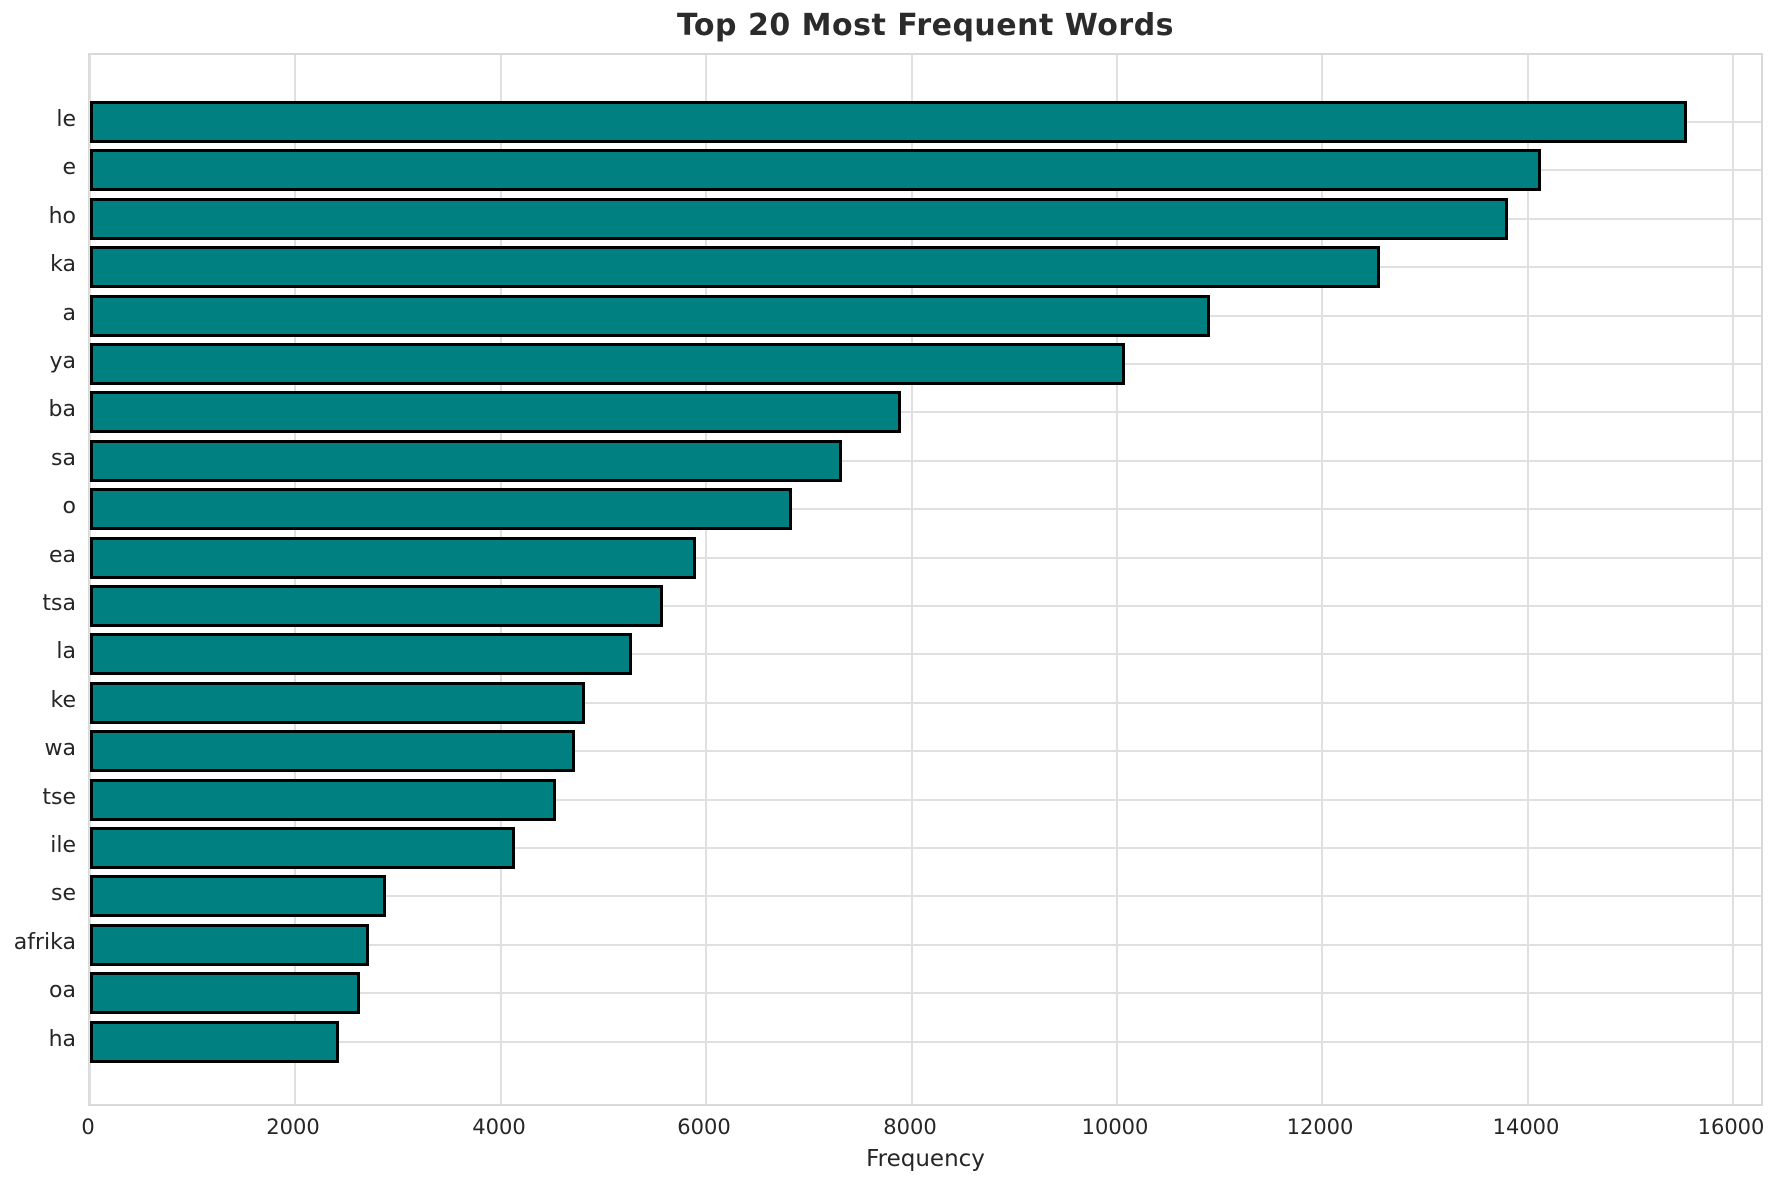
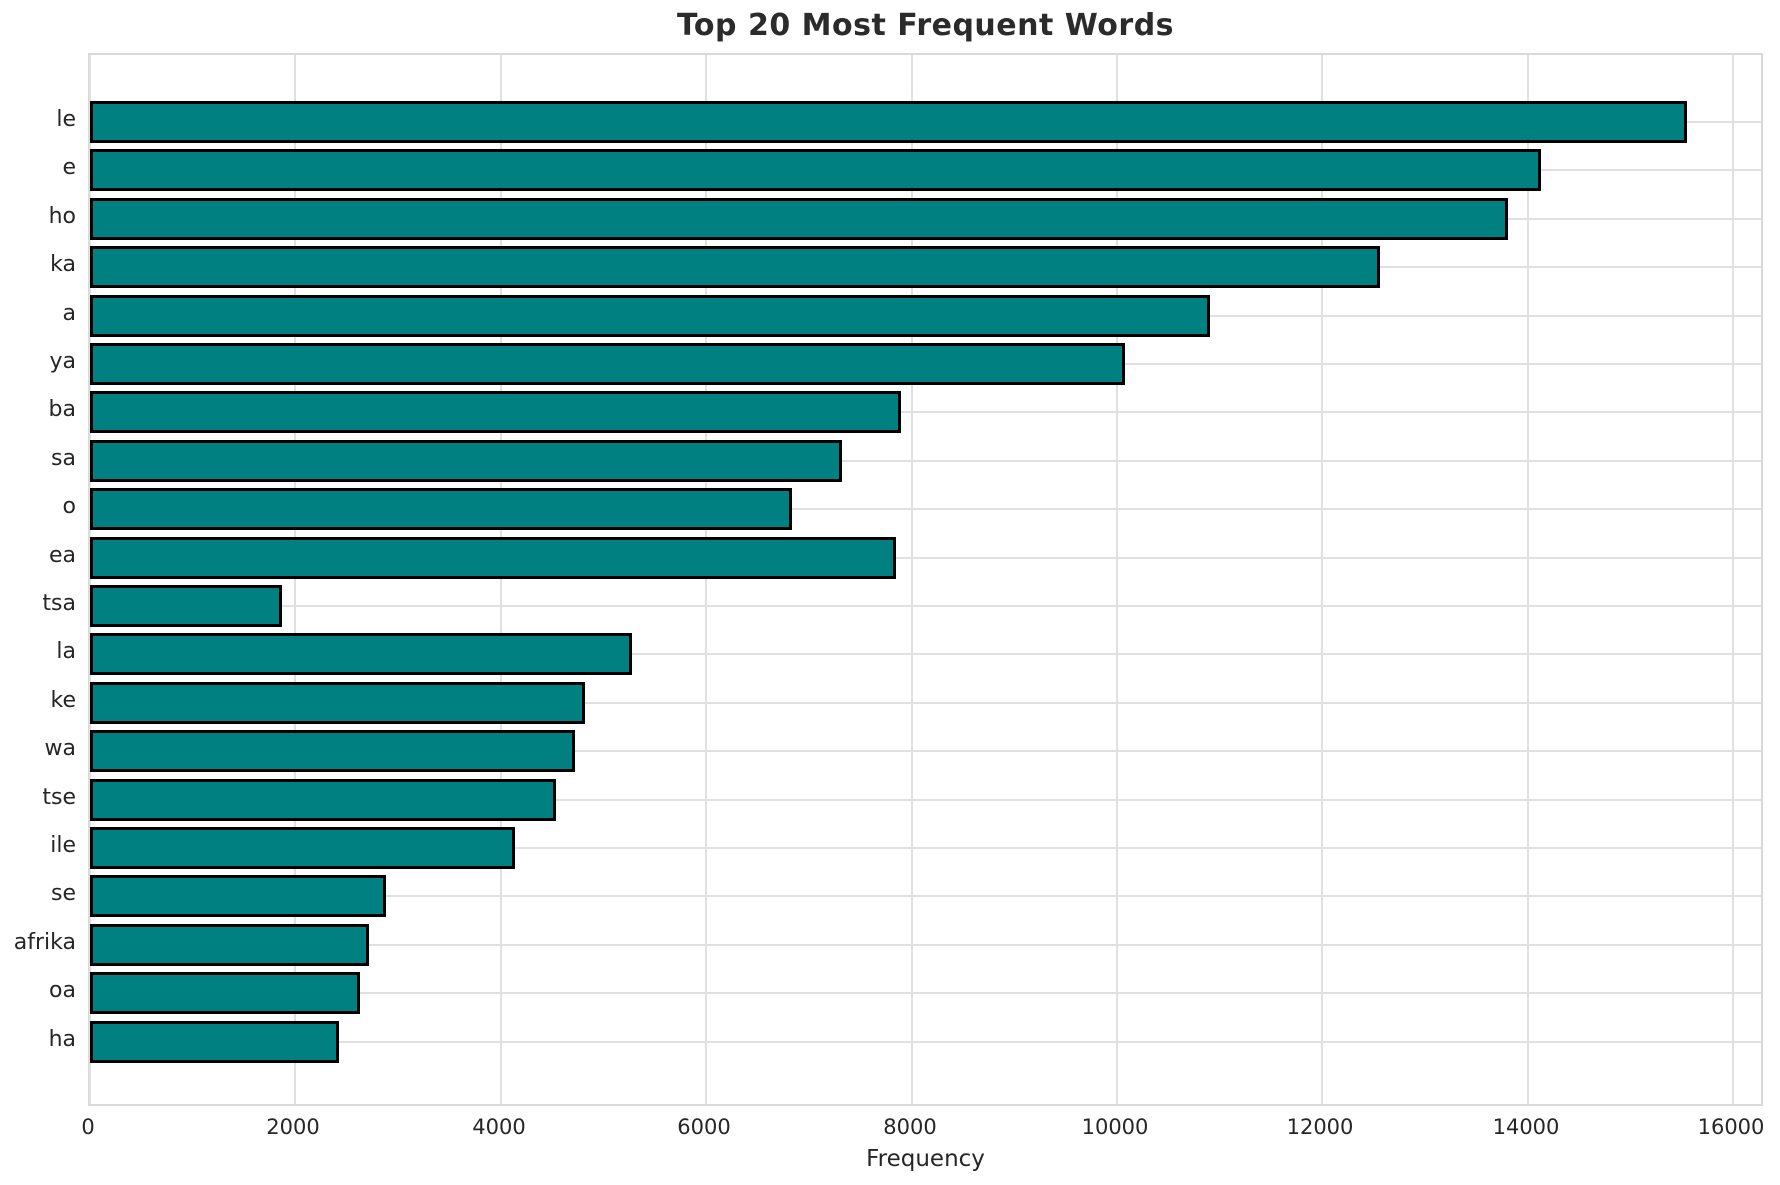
ea: 5900 -> 7850
tsa: 5580 -> 1870
